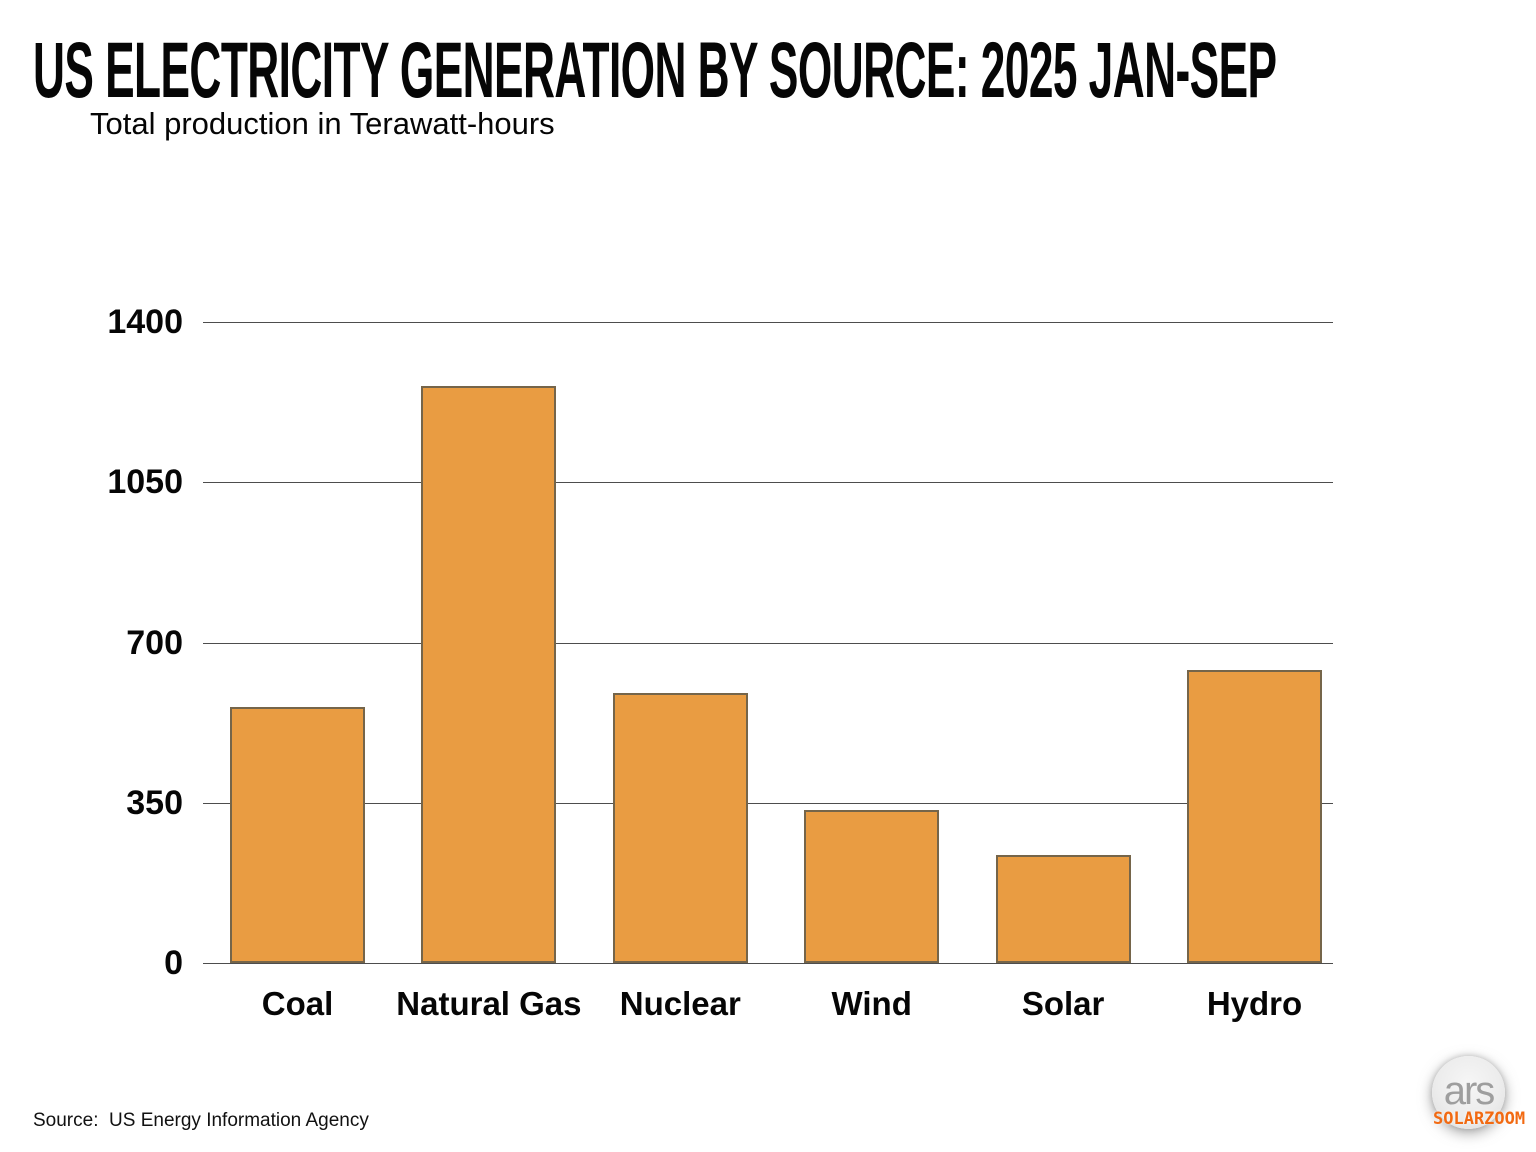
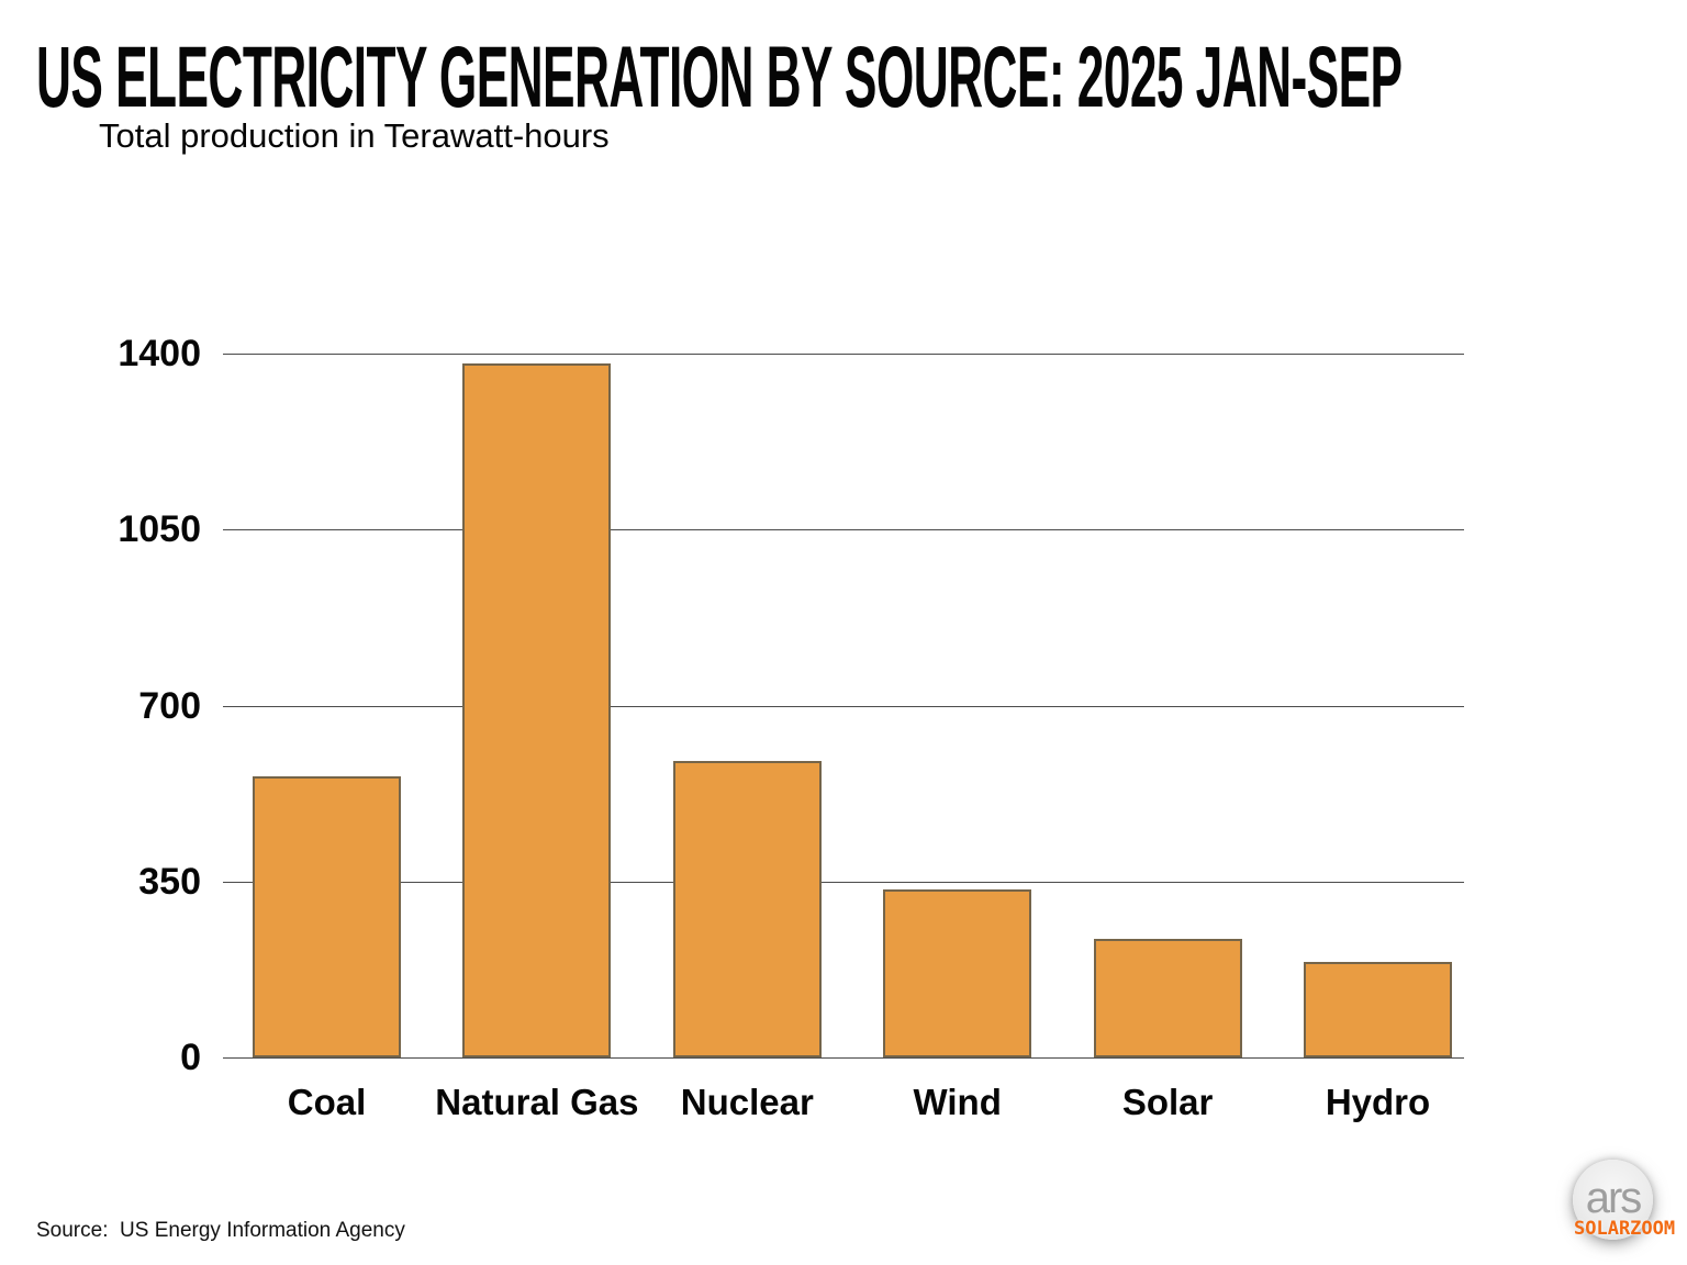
Natural Gas: 1260 -> 1380
Hydro: 640 -> 190
